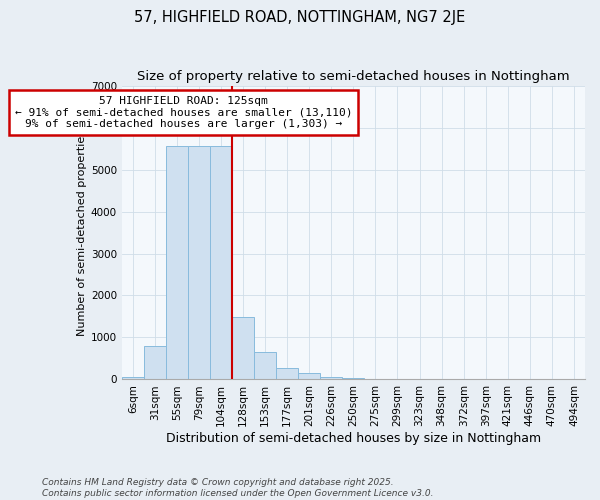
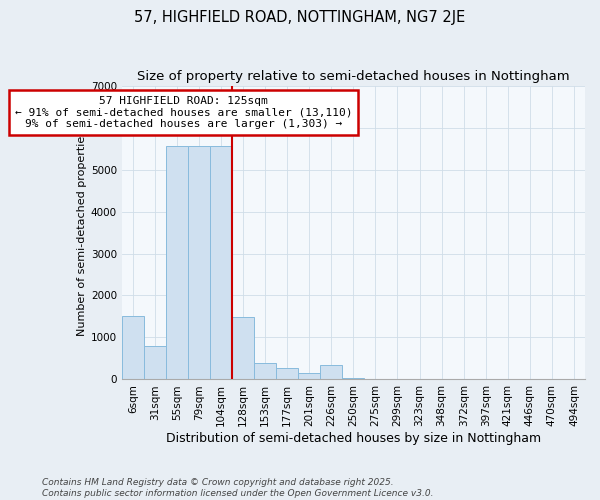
6sqm: 50 -> 1500
153sqm: 650 -> 400
226sqm: 50 -> 350
